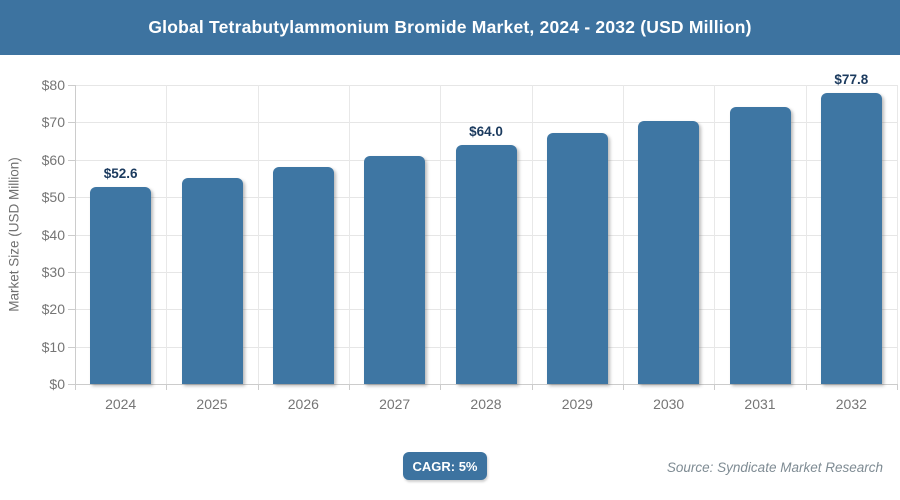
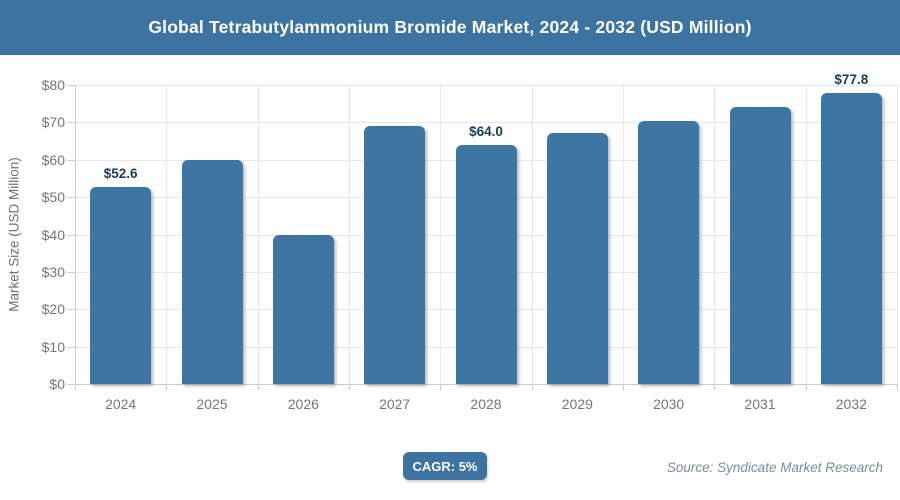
2025: $55 -> $60
2026: $58 -> $40
2027: $61 -> $69
